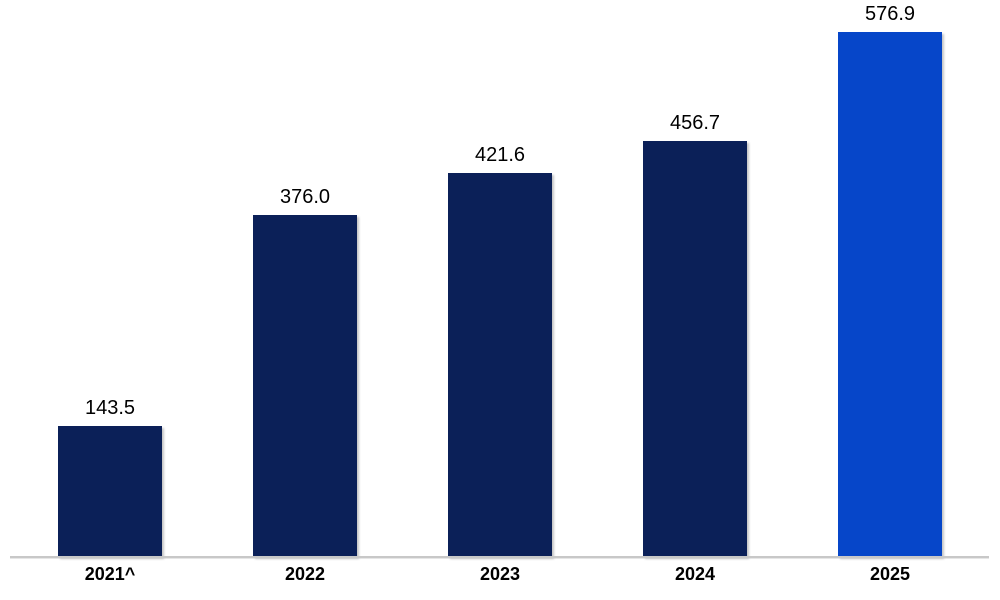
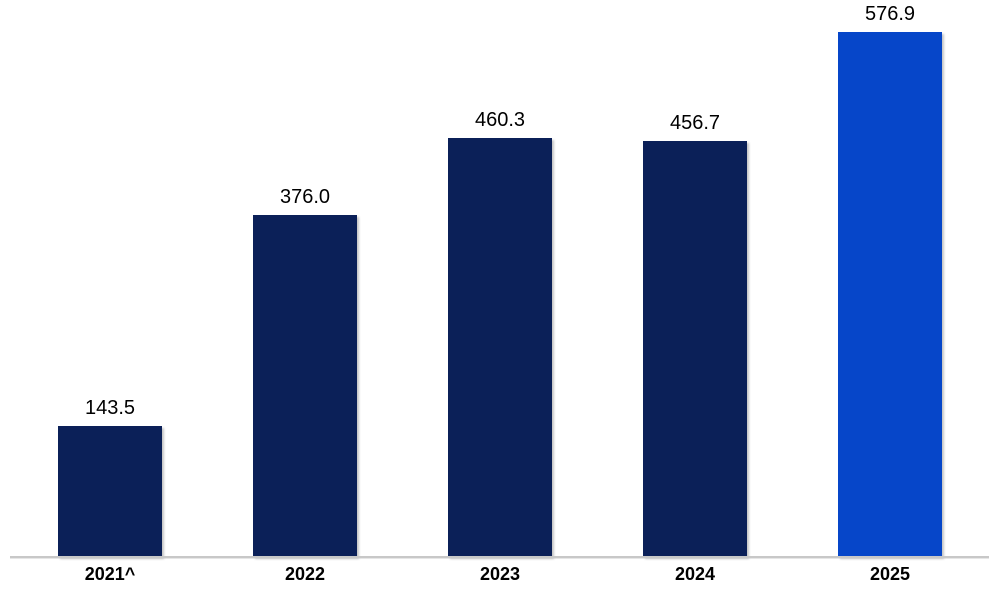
2023: 421.6 -> 460.3
